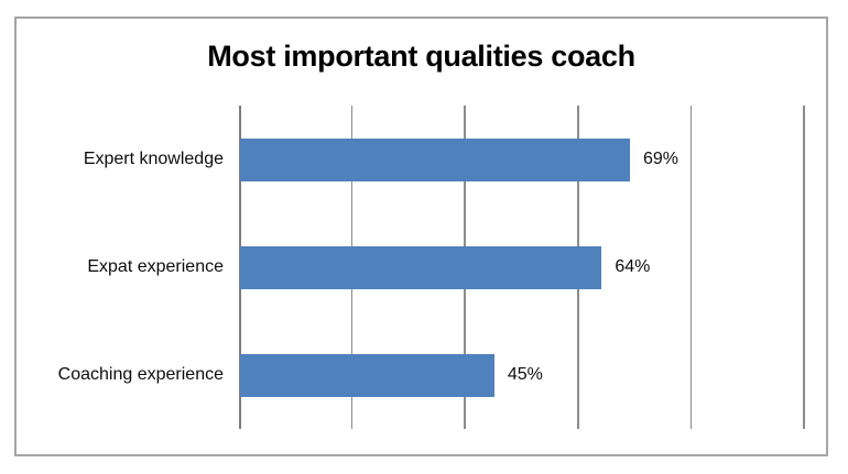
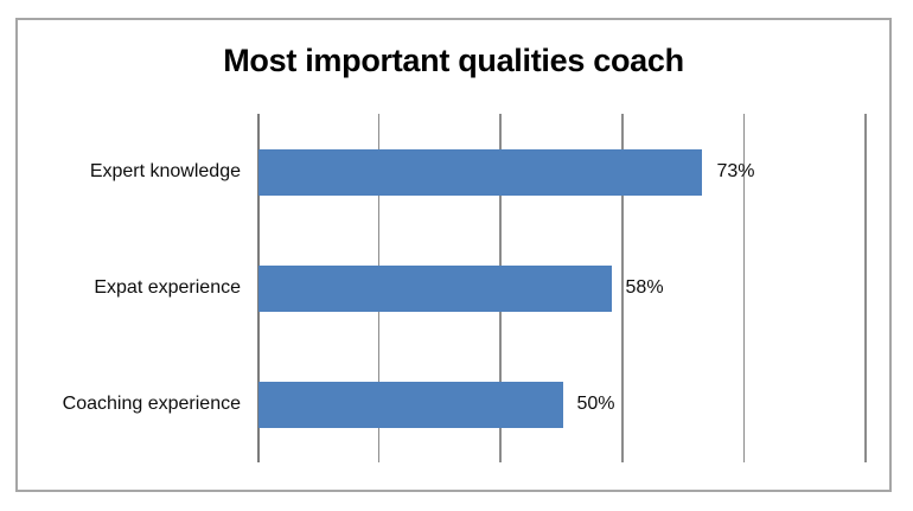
Expert knowledge: 69% -> 73%
Expat experience: 64% -> 58%
Coaching experience: 45% -> 50%
